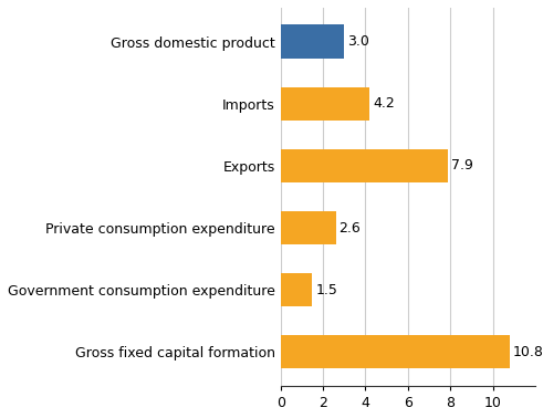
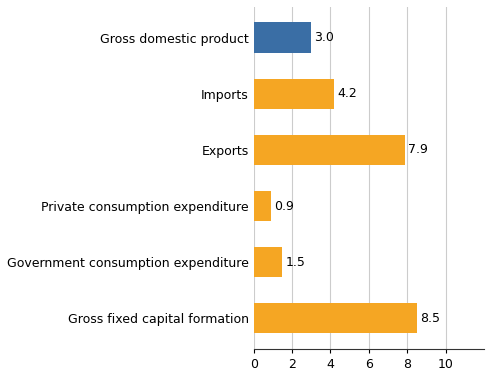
Private consumption expenditure: 2.6 -> 0.9
Gross fixed capital formation: 10.8 -> 8.5
